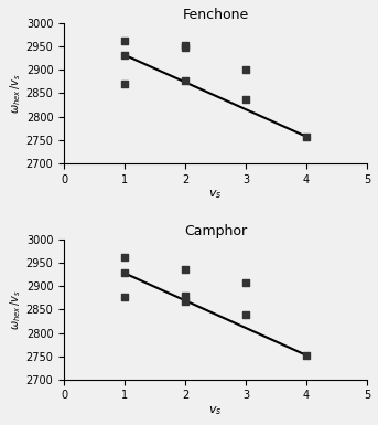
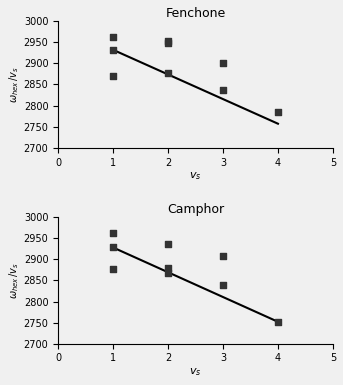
Fenchone/4: 2757 -> 2785
